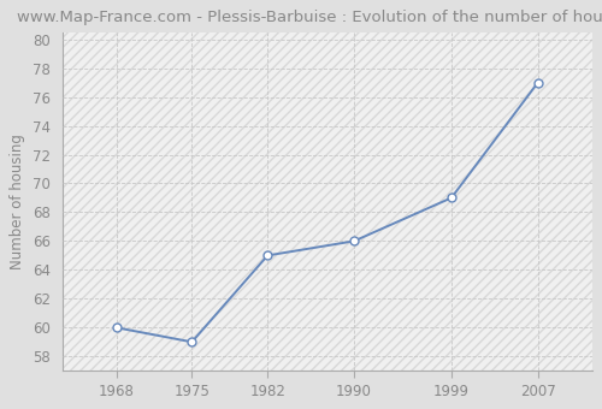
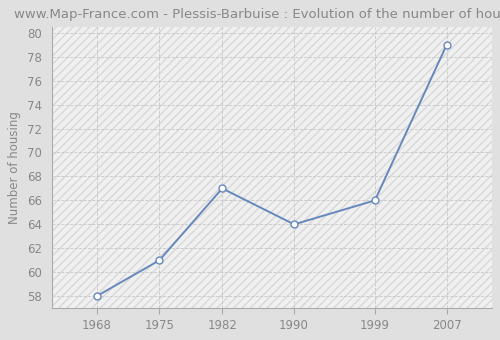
1968: 60 -> 58
1975: 59 -> 61
1982: 65 -> 67
1990: 66 -> 64
1999: 69 -> 66
2007: 77 -> 79
